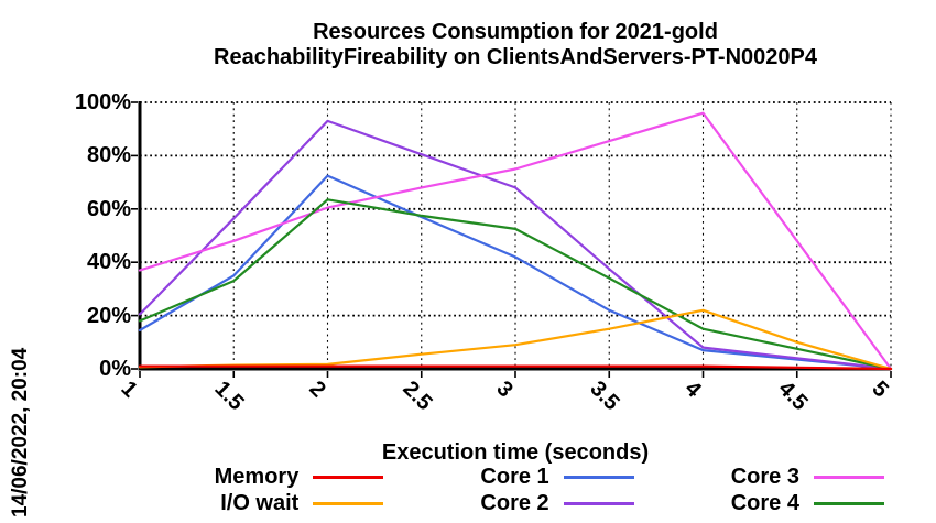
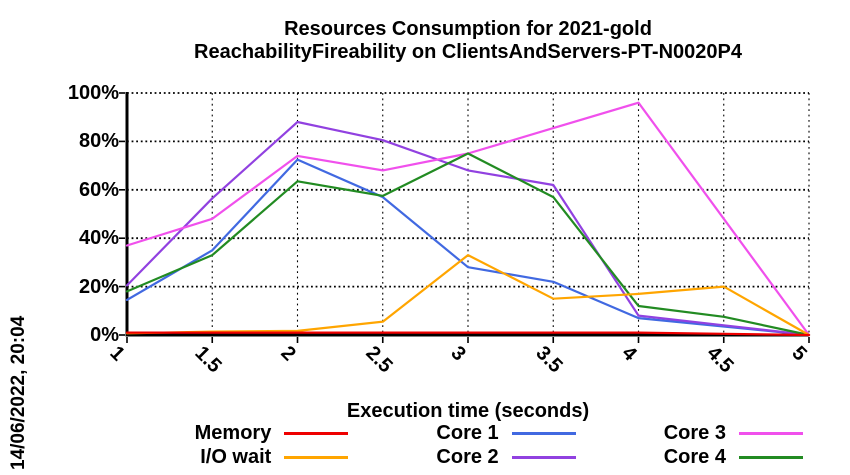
Core 2/2: 93% -> 88%
Core 3/2: 60% -> 74%
I/O wait/3: 9% -> 33%
Core 1/3: 42% -> 28%
Core 4/3: 52% -> 75%
Core 2/3.5: 38% -> 62%
Core 4/3.5: 34% -> 57%
I/O wait/4: 22% -> 17%
Core 4/4: 15% -> 12%
I/O wait/4.5: 10% -> 20%
